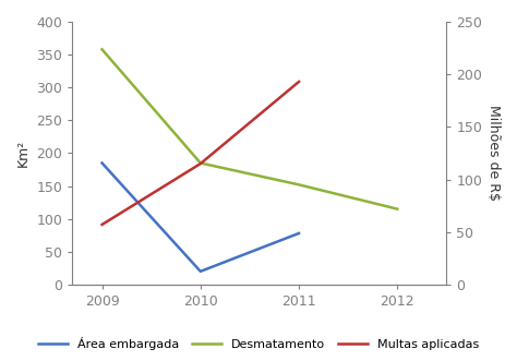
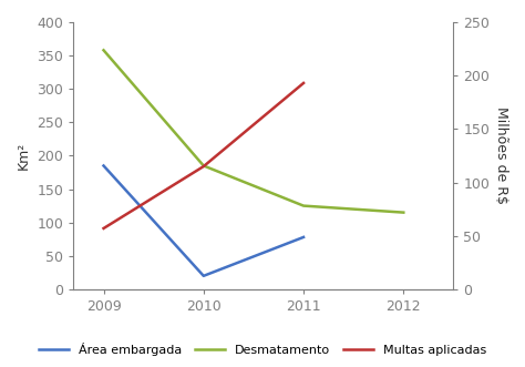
Desmatamento/2011: 152 -> 125
